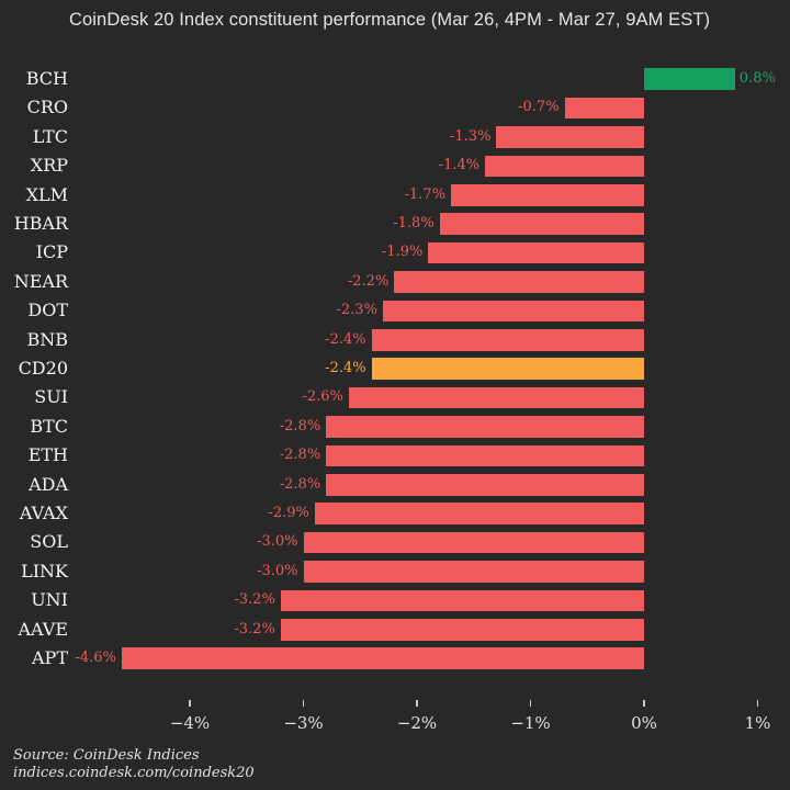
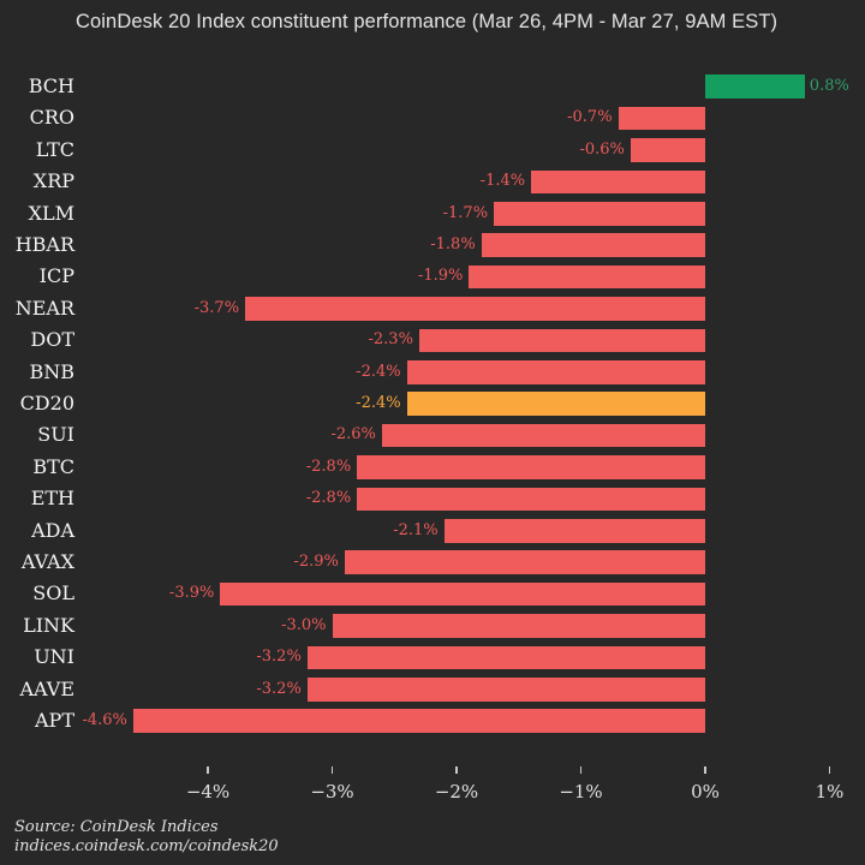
LTC: -1.3% -> -0.6%
NEAR: -2.2% -> -3.7%
ADA: -2.8% -> -2.1%
SOL: -3.0% -> -3.9%
